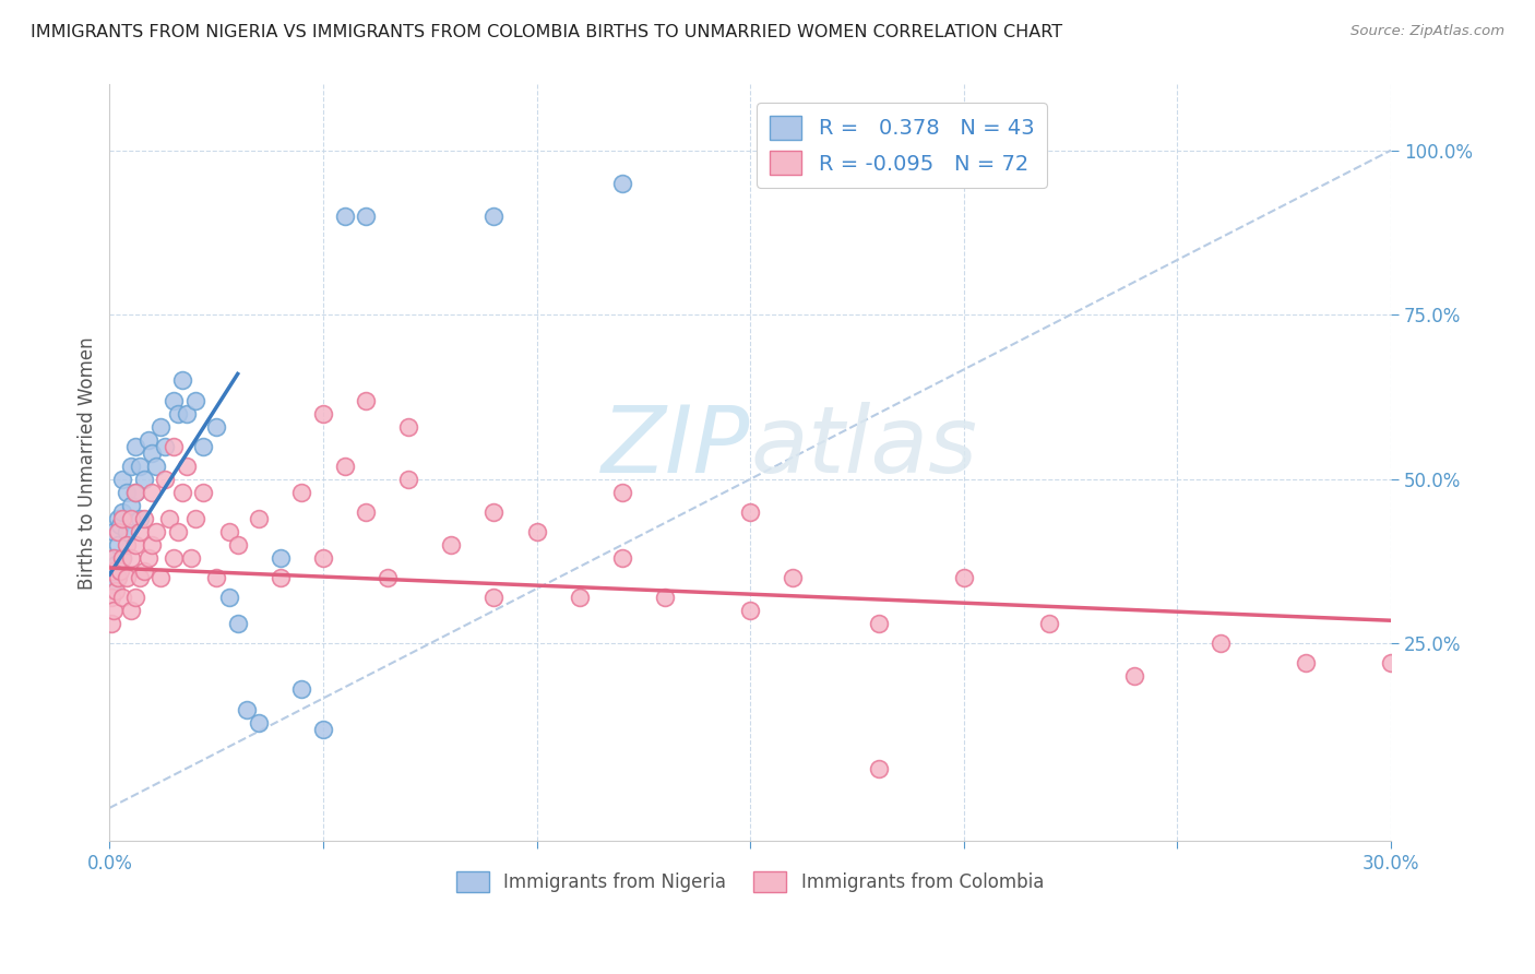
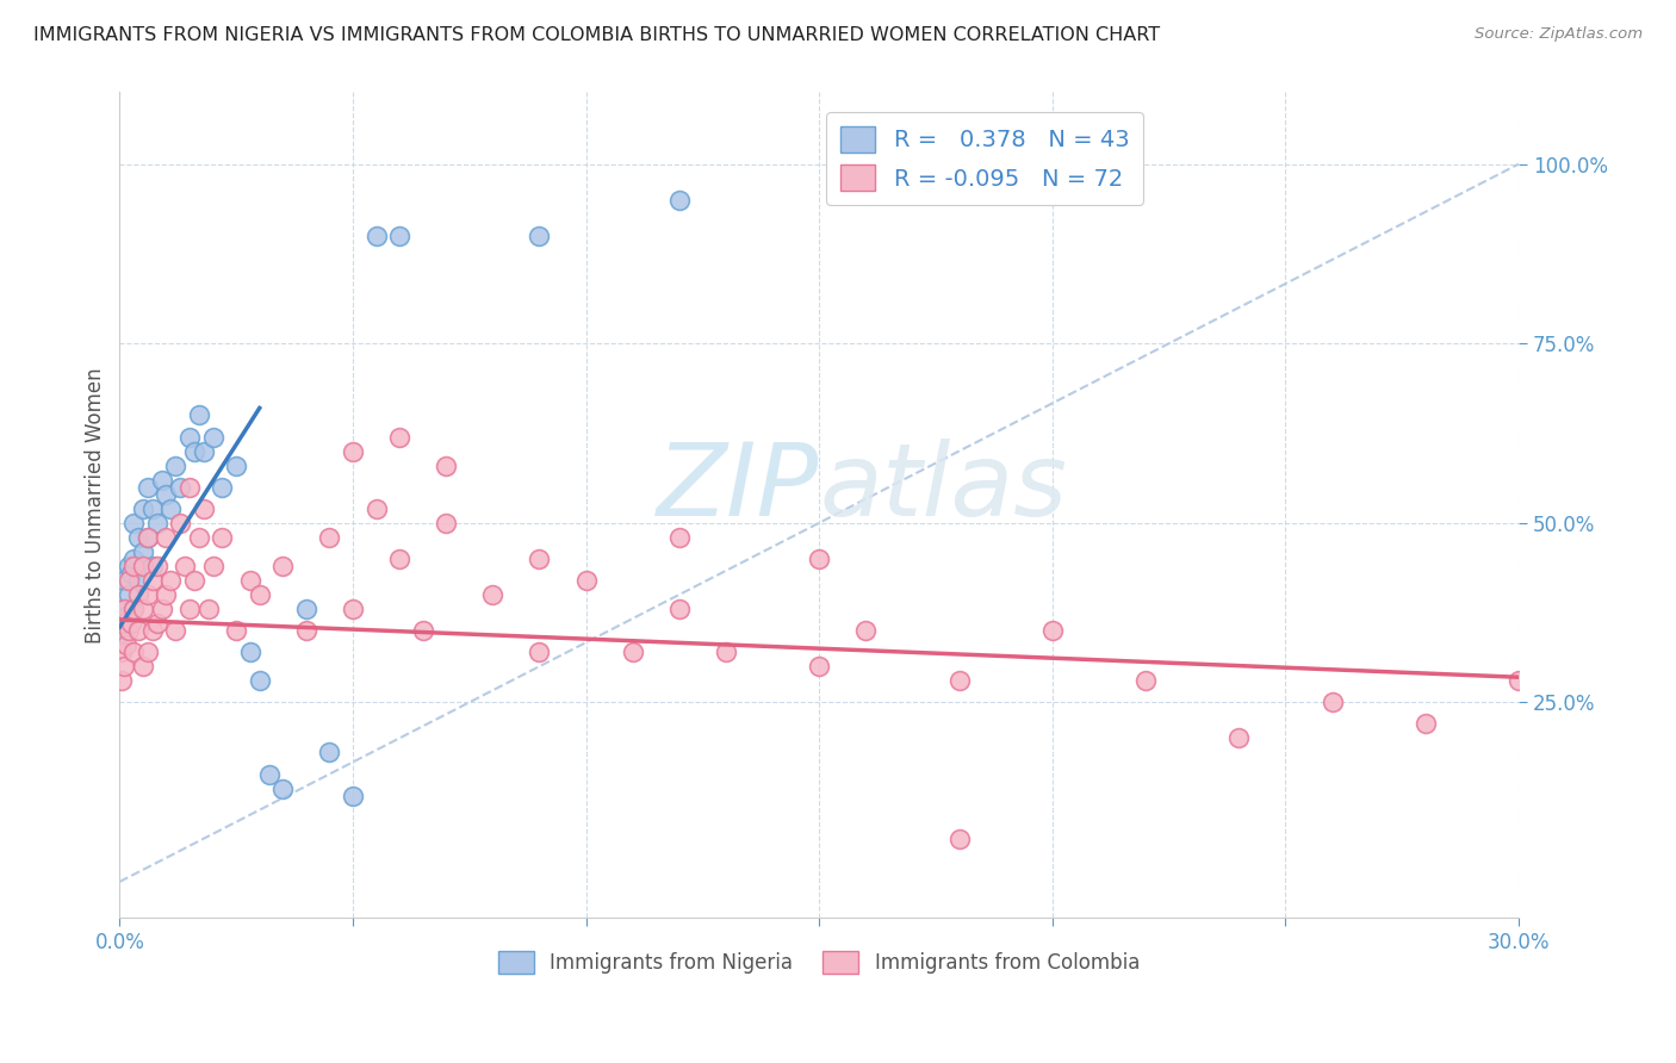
Immigrants from Colombia/30.0%: 22% -> 28%
